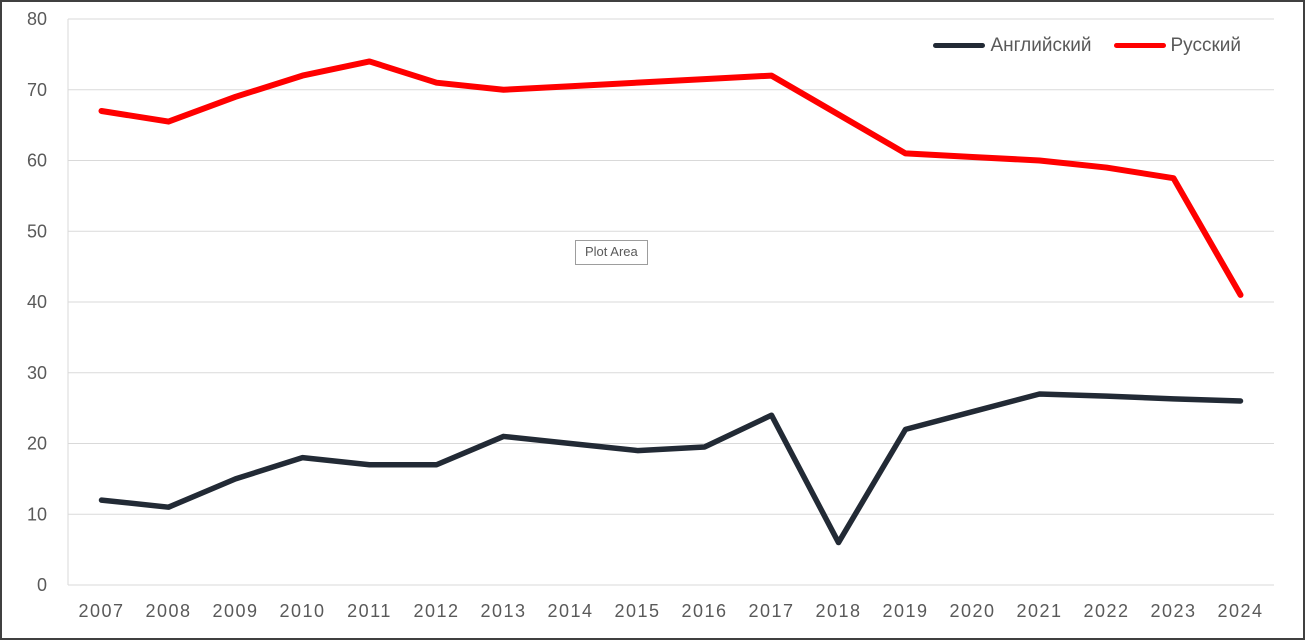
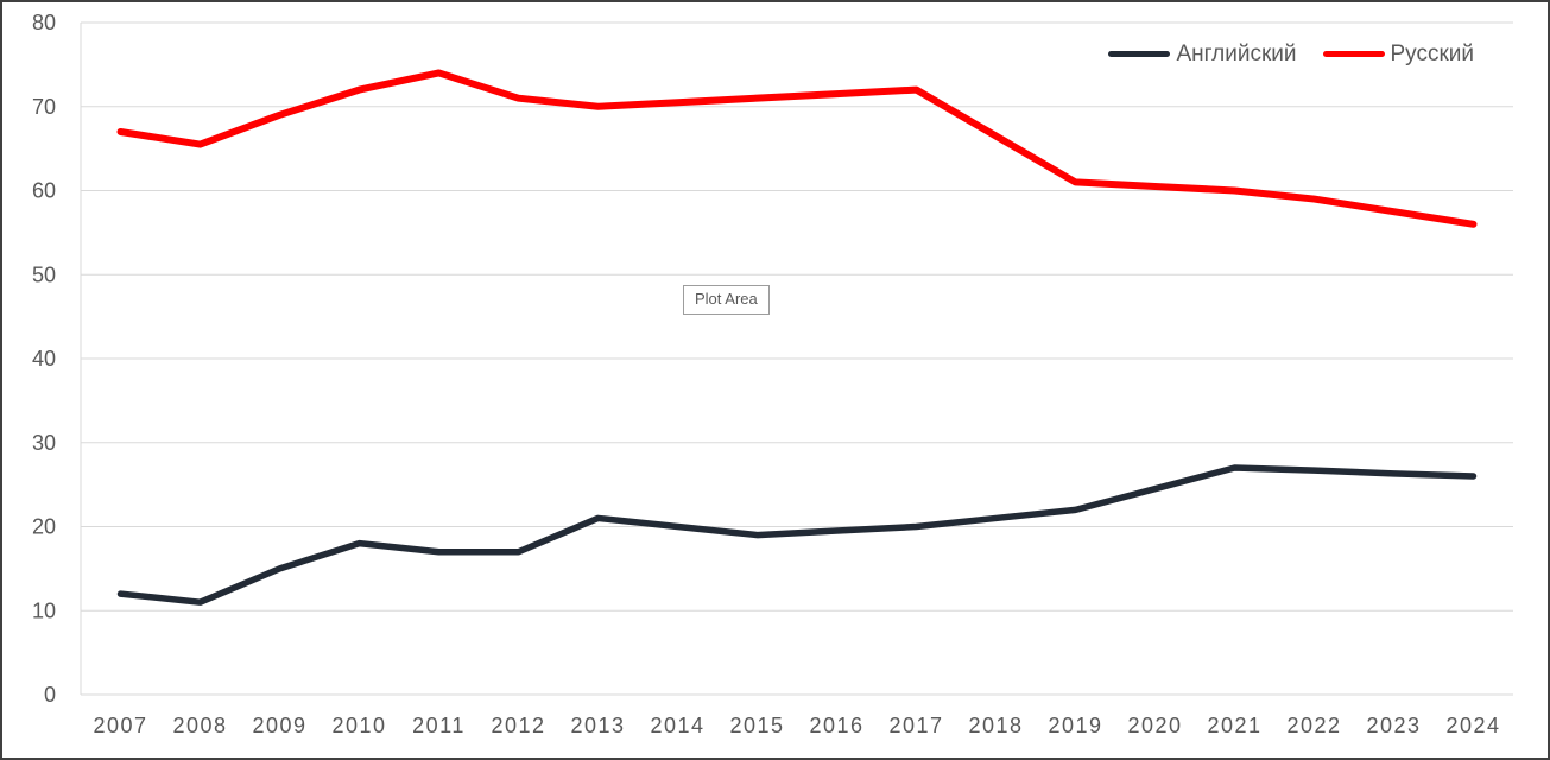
Английский/2017: 24 -> 20
Английский/2018: 6 -> 21
Русский/2024: 41 -> 56
